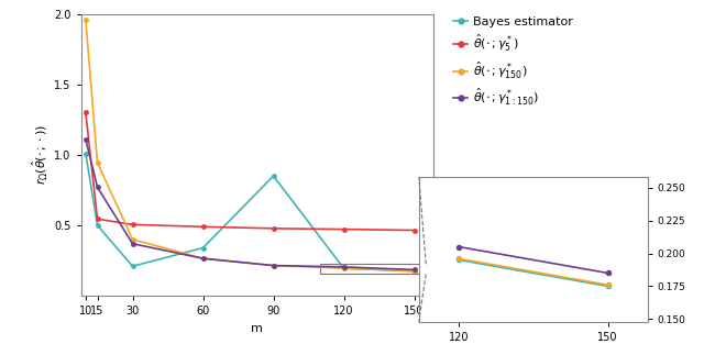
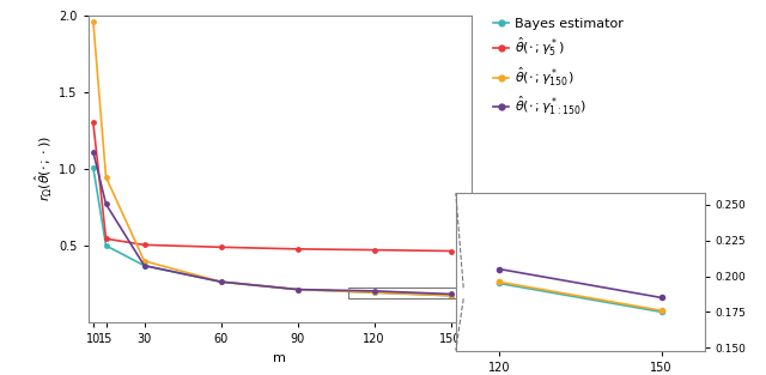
Bayes estimator/30: 0.21 -> 0.37
Bayes estimator/60: 0.34 -> 0.27
Bayes estimator/90: 0.85 -> 0.21
